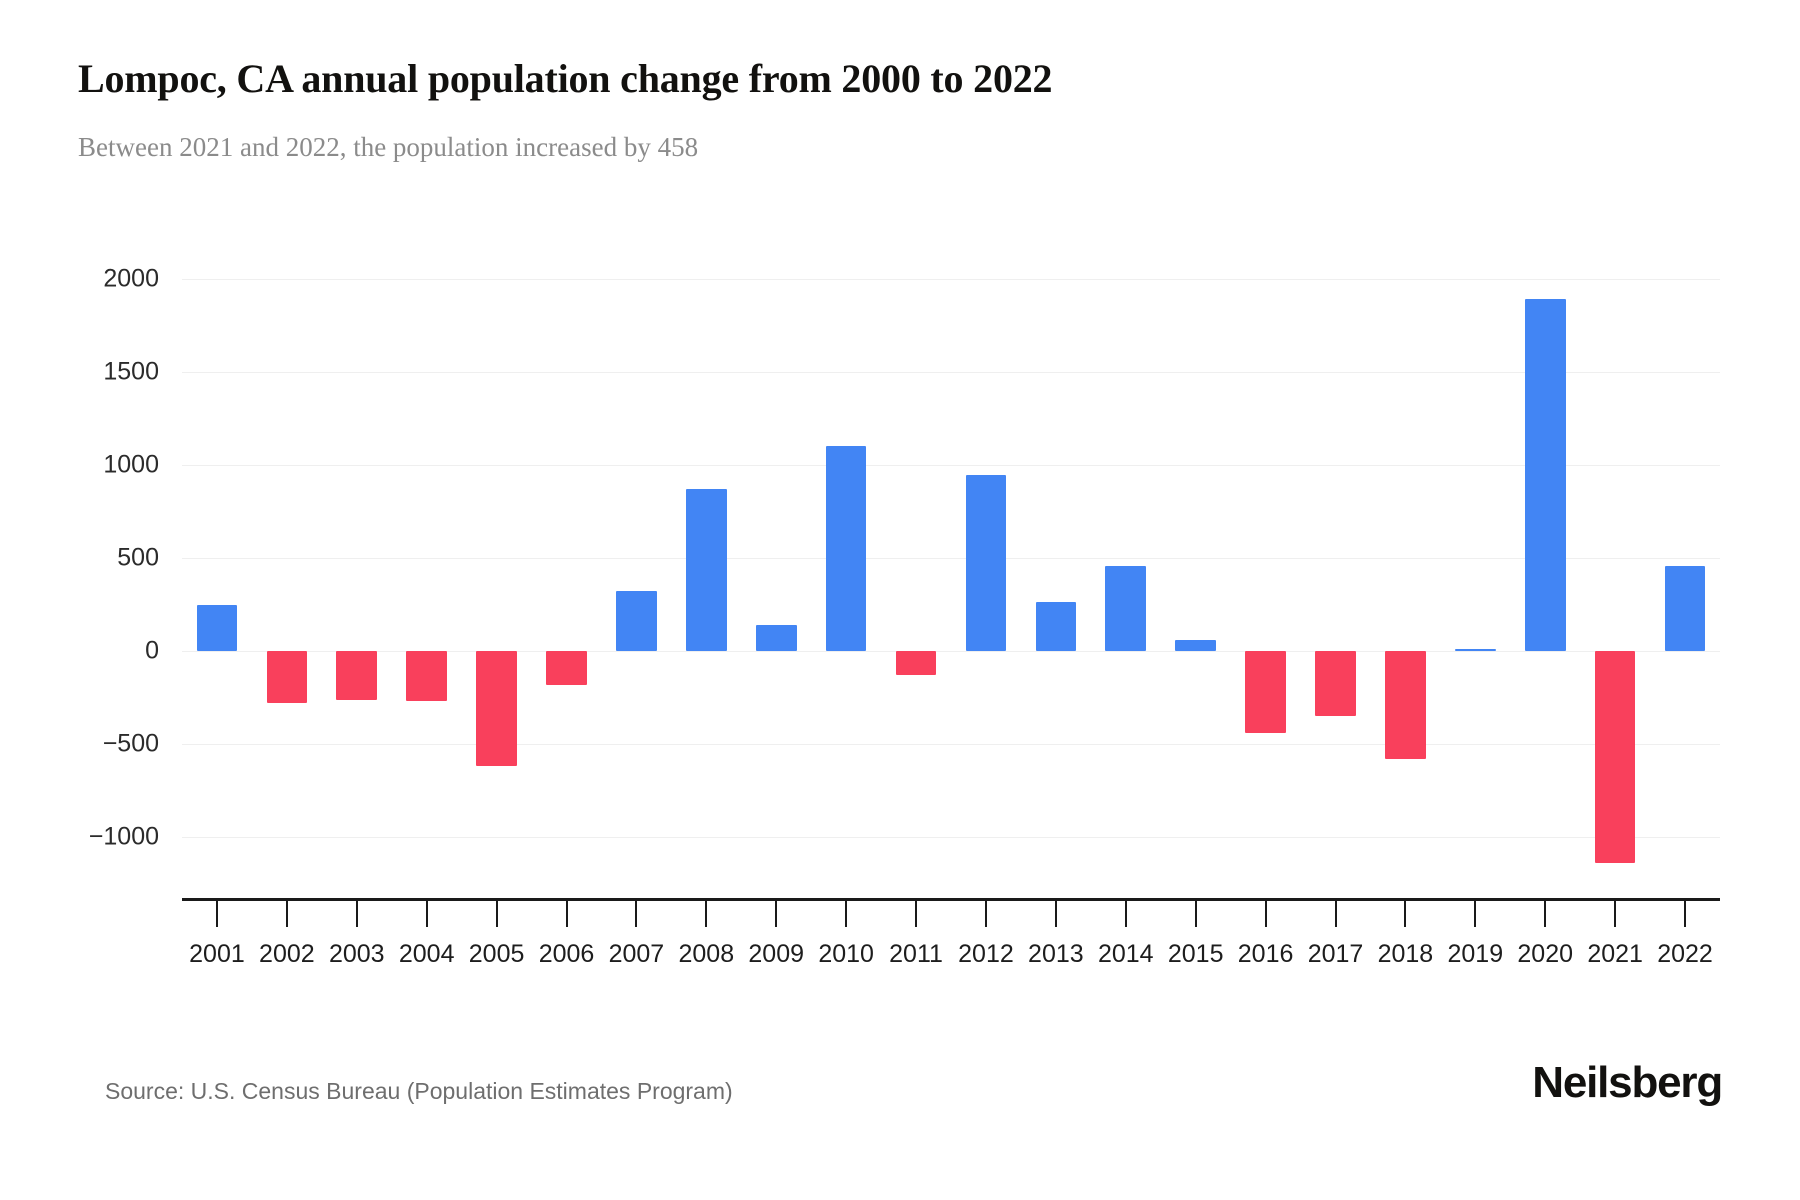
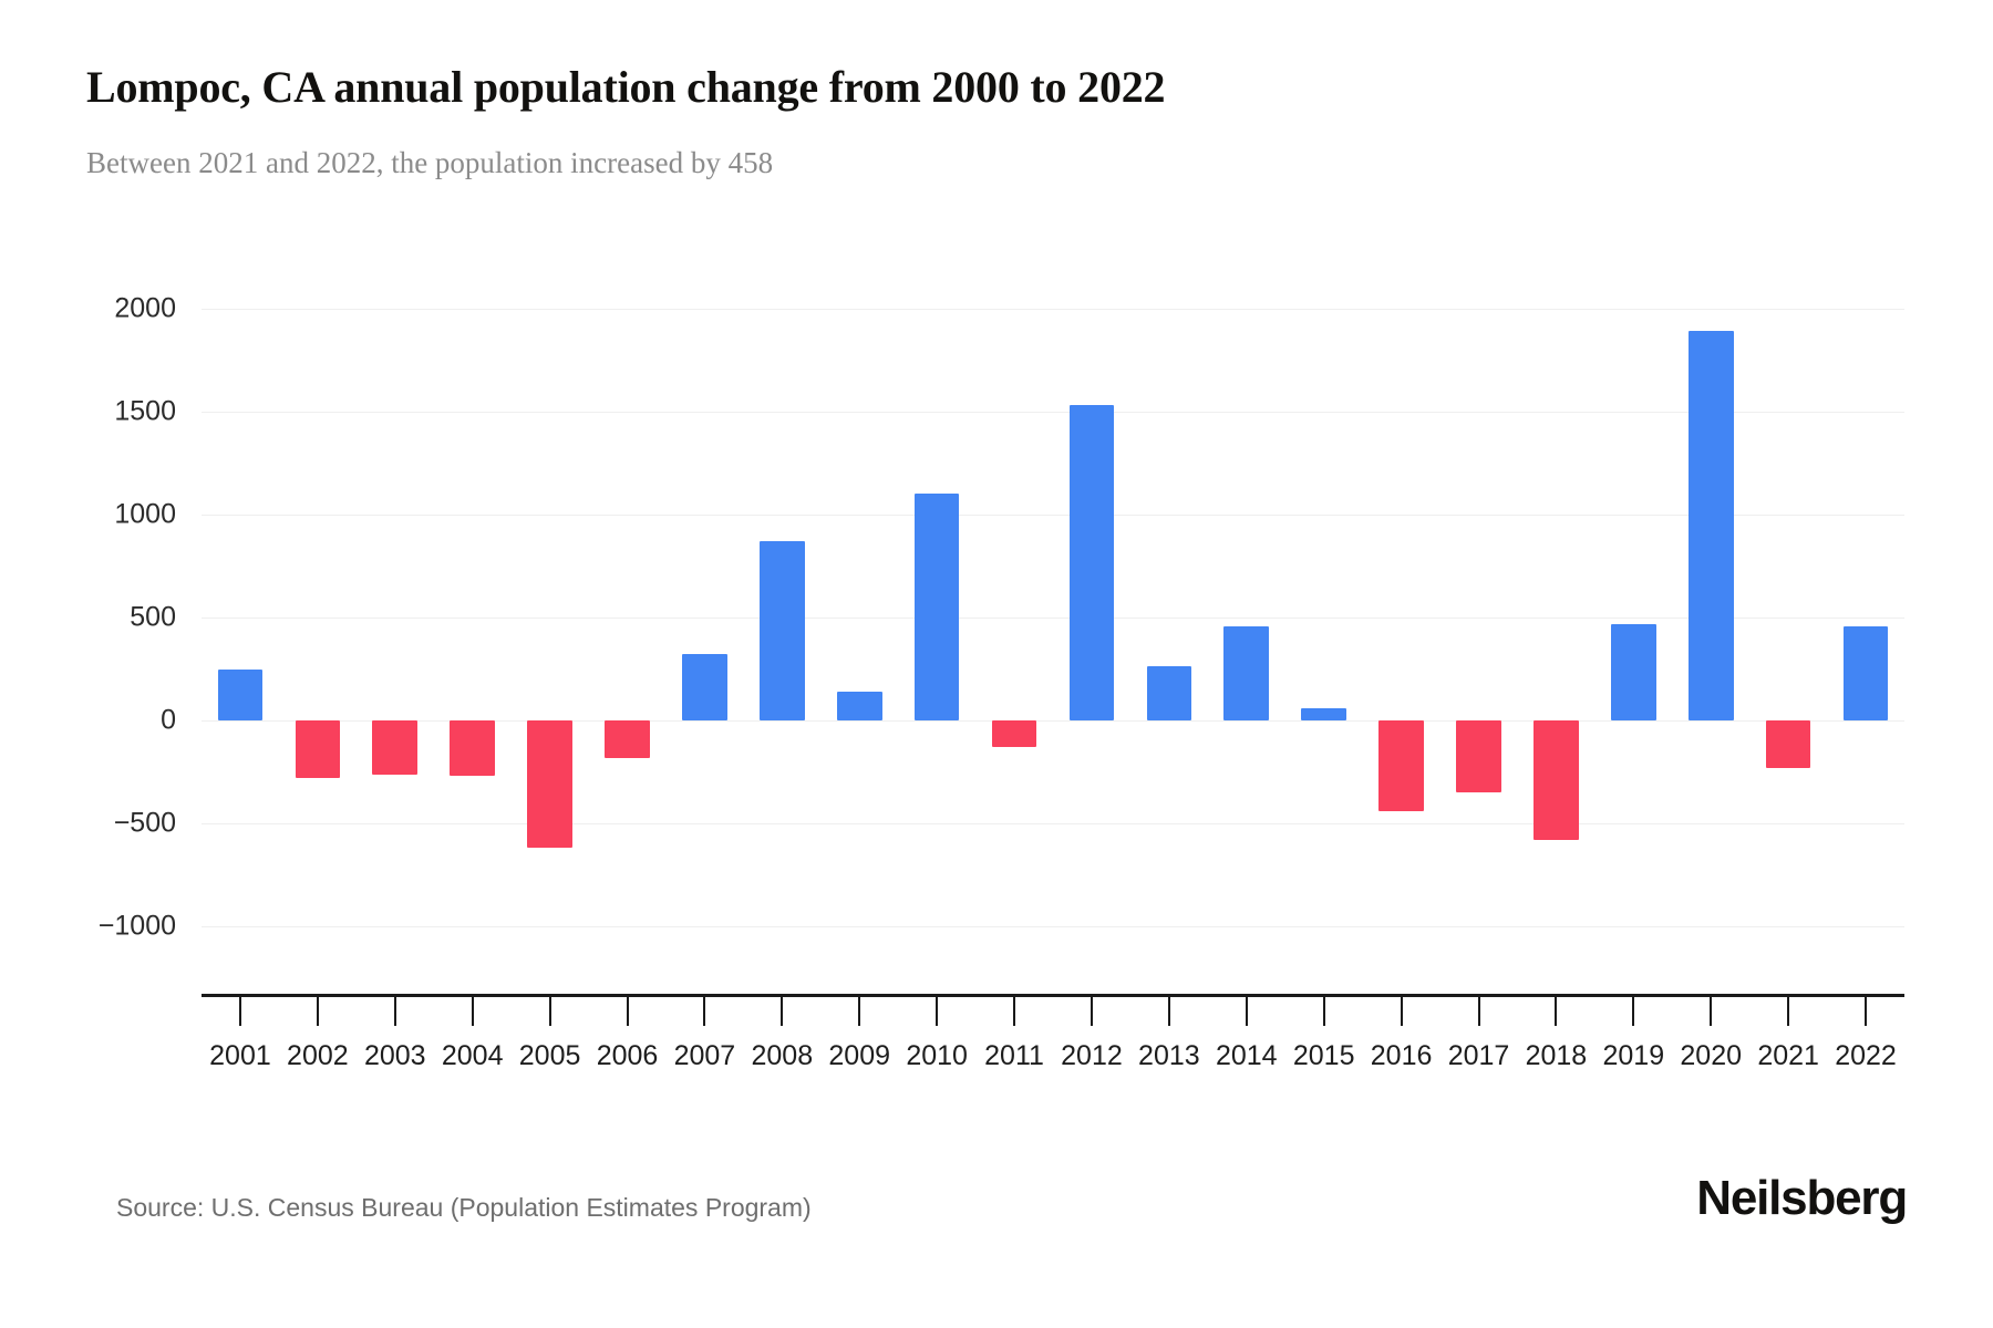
2012: 940 -> 1530
2019: 10 -> 470
2021: -1140 -> -230
